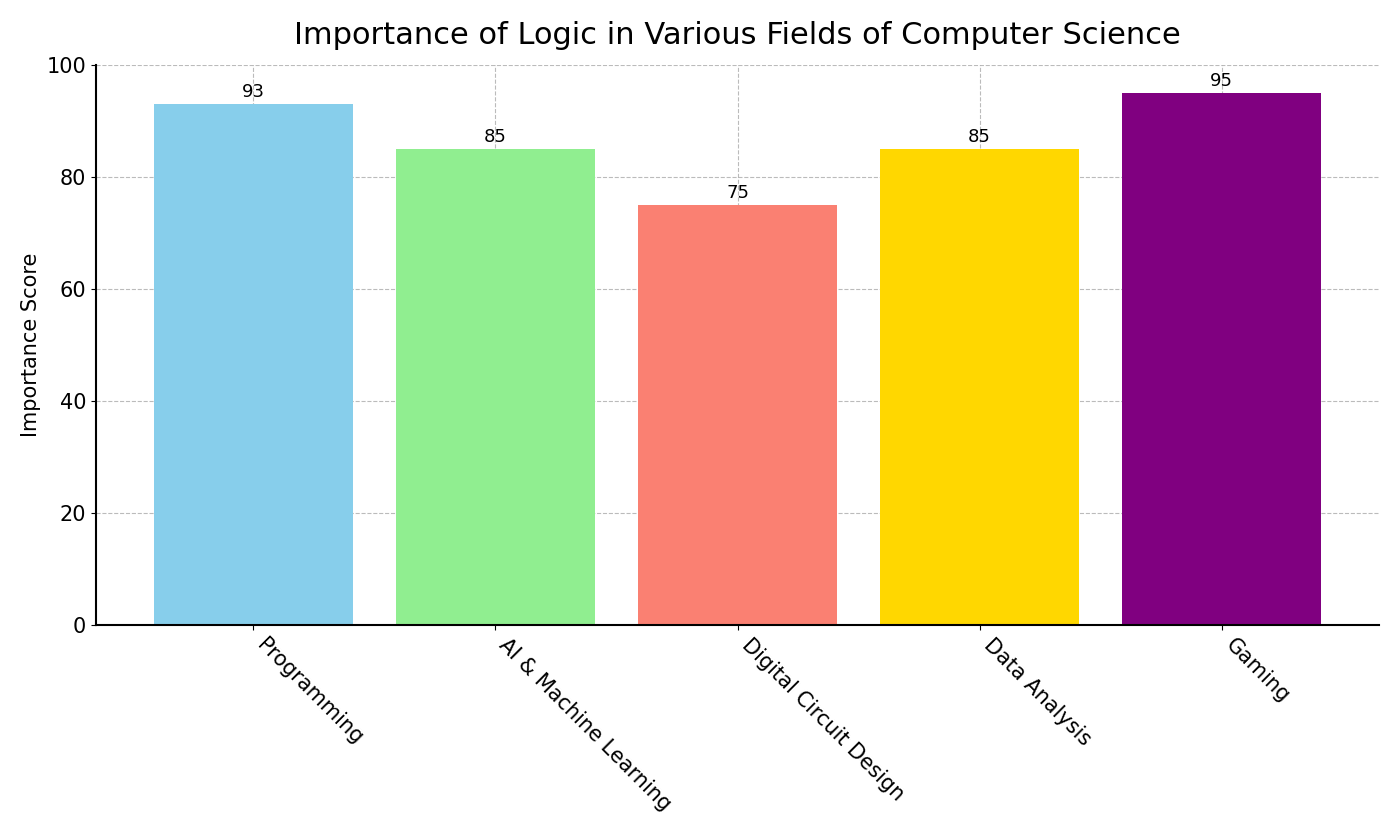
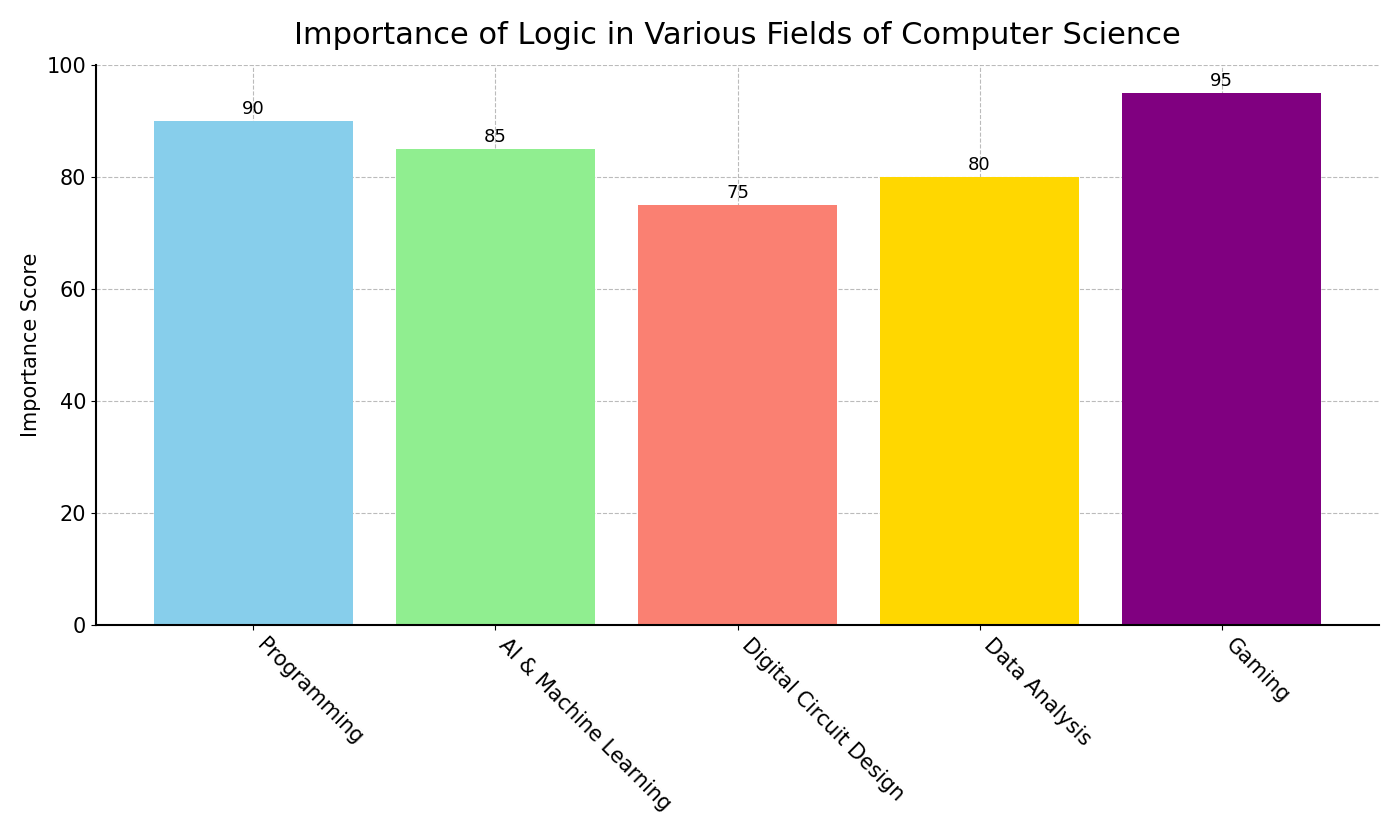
Programming: 93 -> 90
Data Analysis: 85 -> 80
